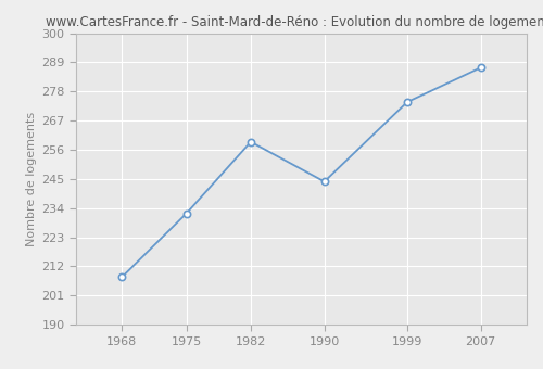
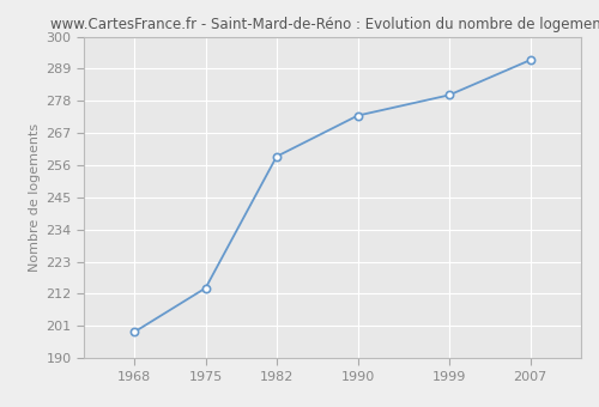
1968: 208 -> 199
1975: 232 -> 214
1990: 244 -> 273
1999: 274 -> 280
2007: 287 -> 292
